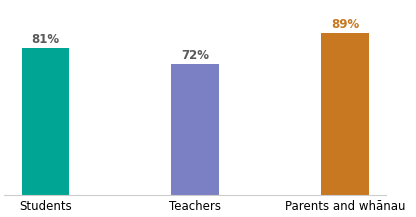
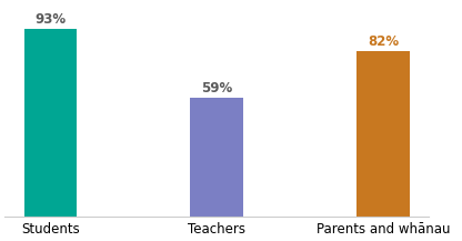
Students: 81% -> 93%
Teachers: 72% -> 59%
Parents and whānau: 89% -> 82%
